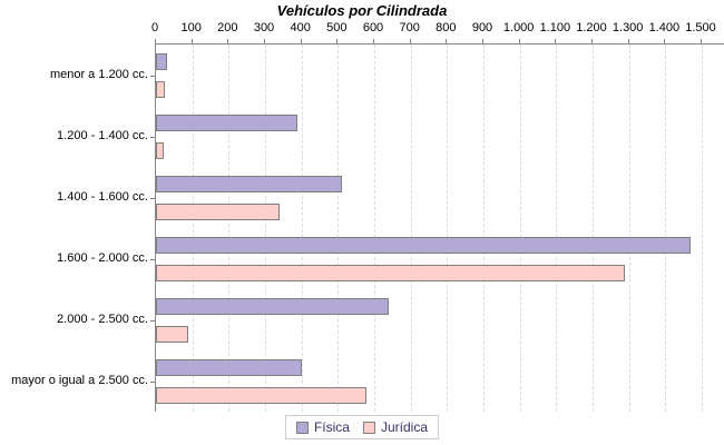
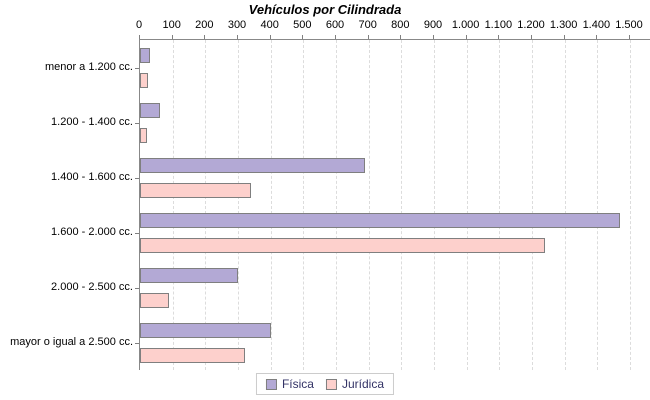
Física/1.200 - 1.400 cc.: 390 -> 60
Física/1.400 - 1.600 cc.: 510 -> 690
Jurídica/1.600 - 2.000 cc.: 1290 -> 1240
Física/2.000 - 2.500 cc.: 640 -> 300
Jurídica/mayor o igual a 2.500 cc.: 580 -> 320
